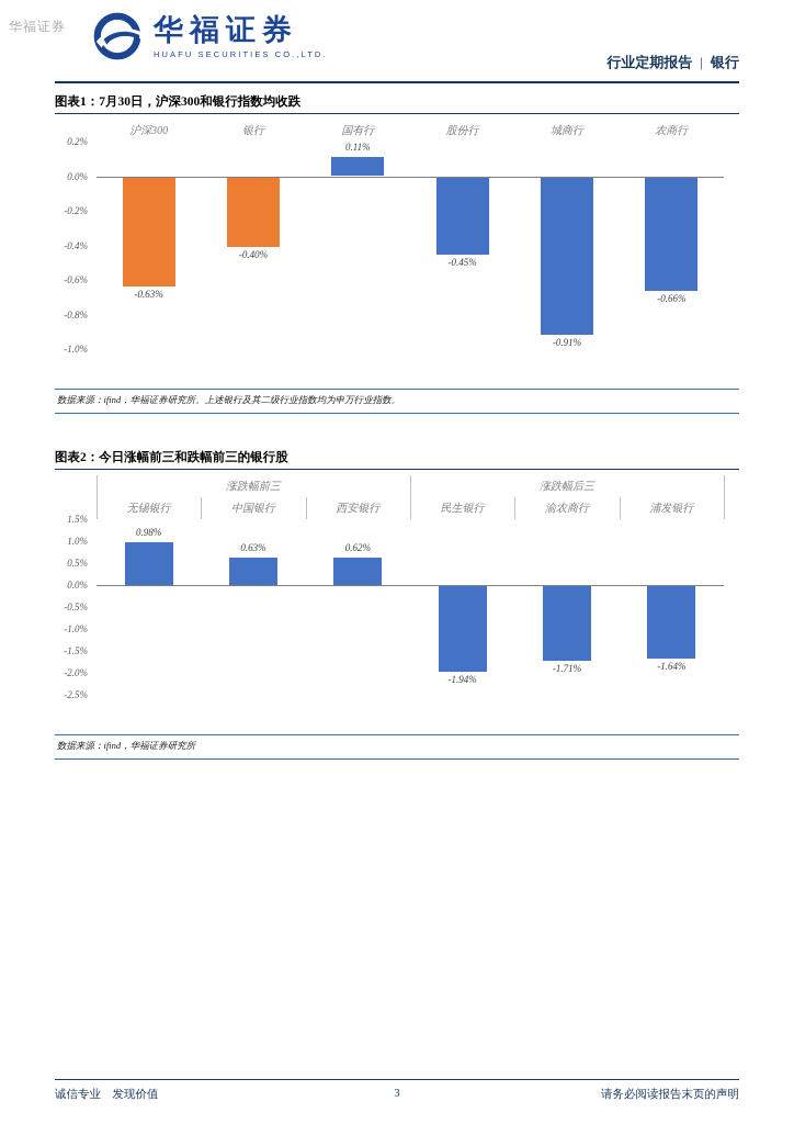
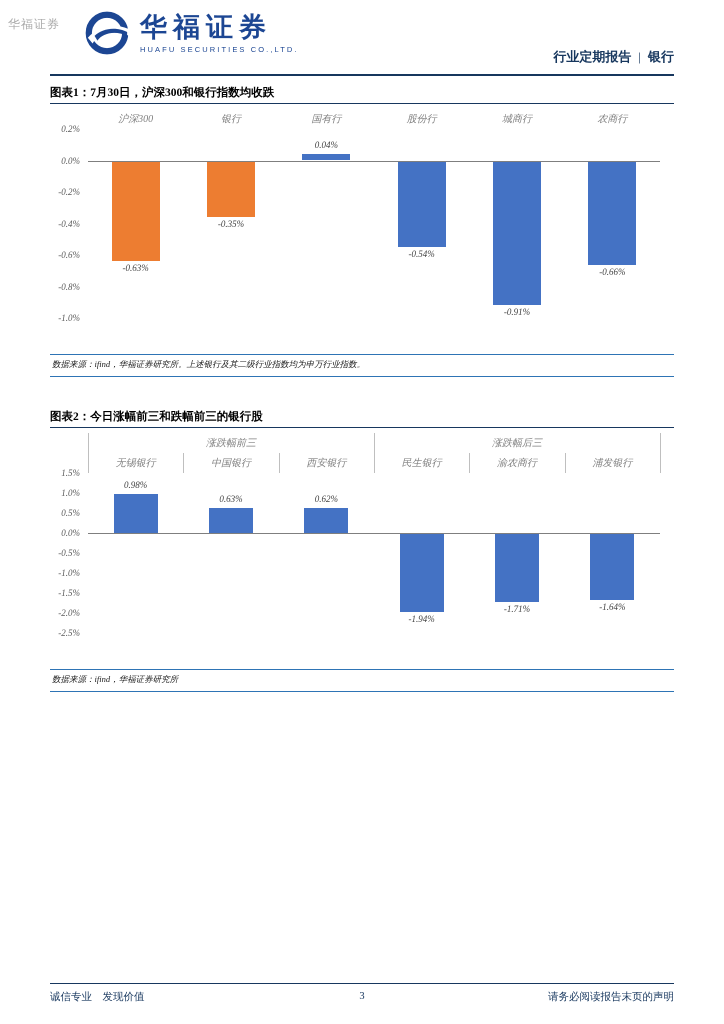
图表1：7月30日，沪深300和银行指数均收跌/银行: -0.40% -> -0.35%
图表1：7月30日，沪深300和银行指数均收跌/国有行: 0.11% -> 0.04%
图表1：7月30日，沪深300和银行指数均收跌/股份行: -0.45% -> -0.54%
